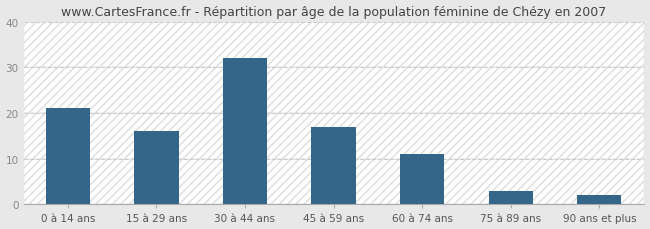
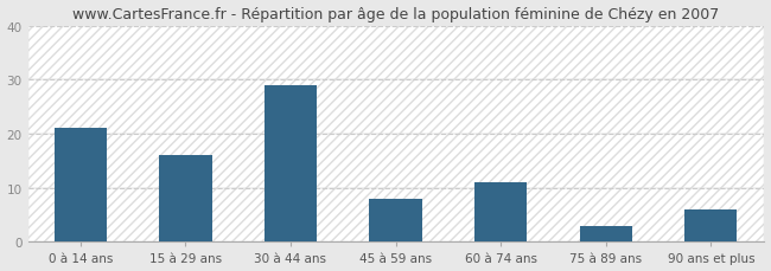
30 à 44 ans: 32 -> 29
45 à 59 ans: 17 -> 8
90 ans et plus: 2 -> 6
